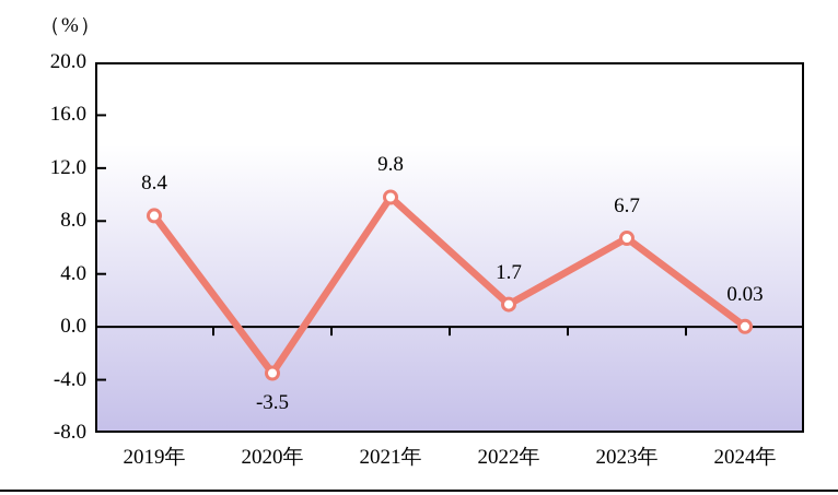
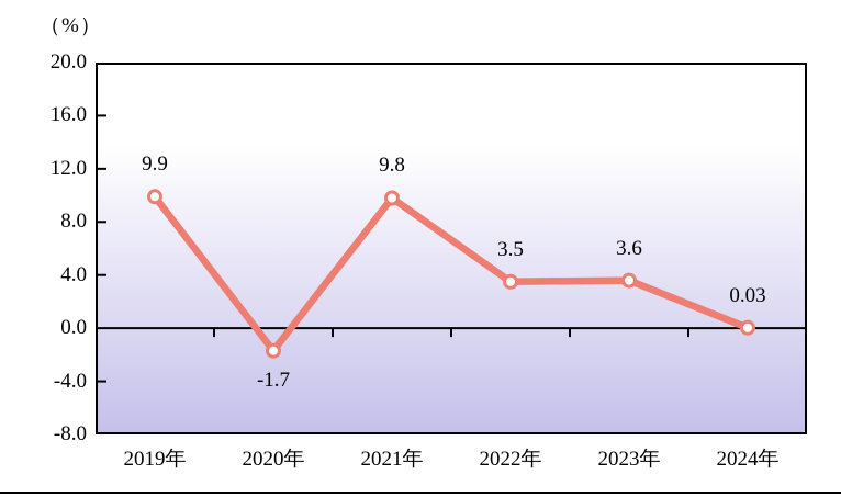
2019年: 8.4 -> 9.9
2020年: -3.5 -> -1.7
2022年: 1.7 -> 3.5
2023年: 6.7 -> 3.6
